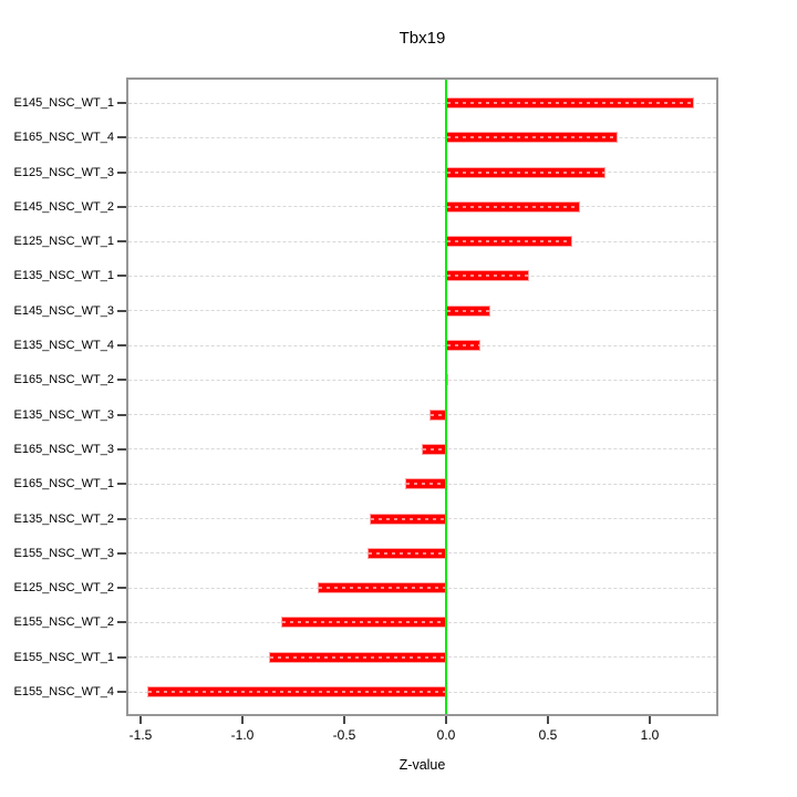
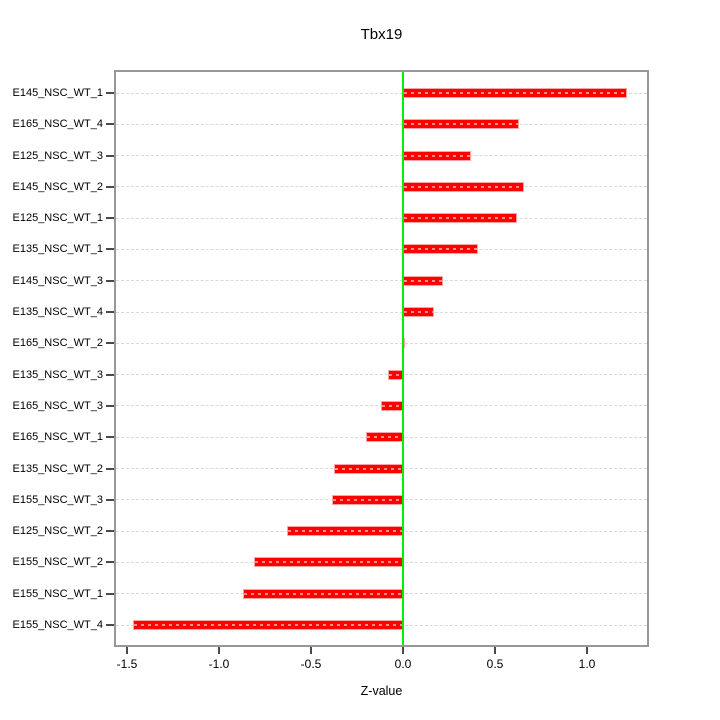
E165_NSC_WT_4: 0.84 -> 0.63
E125_NSC_WT_3: 0.78 -> 0.37
